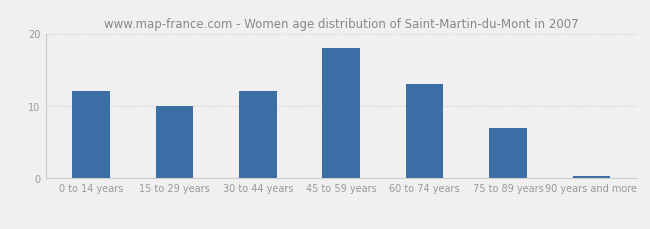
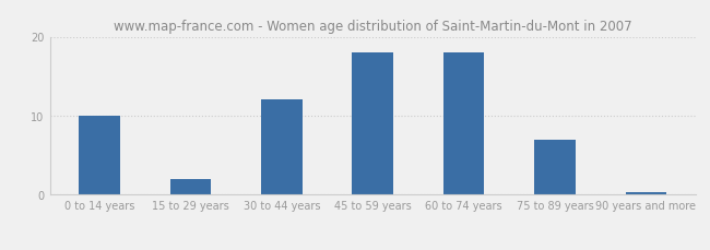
0 to 14 years: 12.0 -> 10.0
15 to 29 years: 10.0 -> 2.0
60 to 74 years: 13.0 -> 18.0
